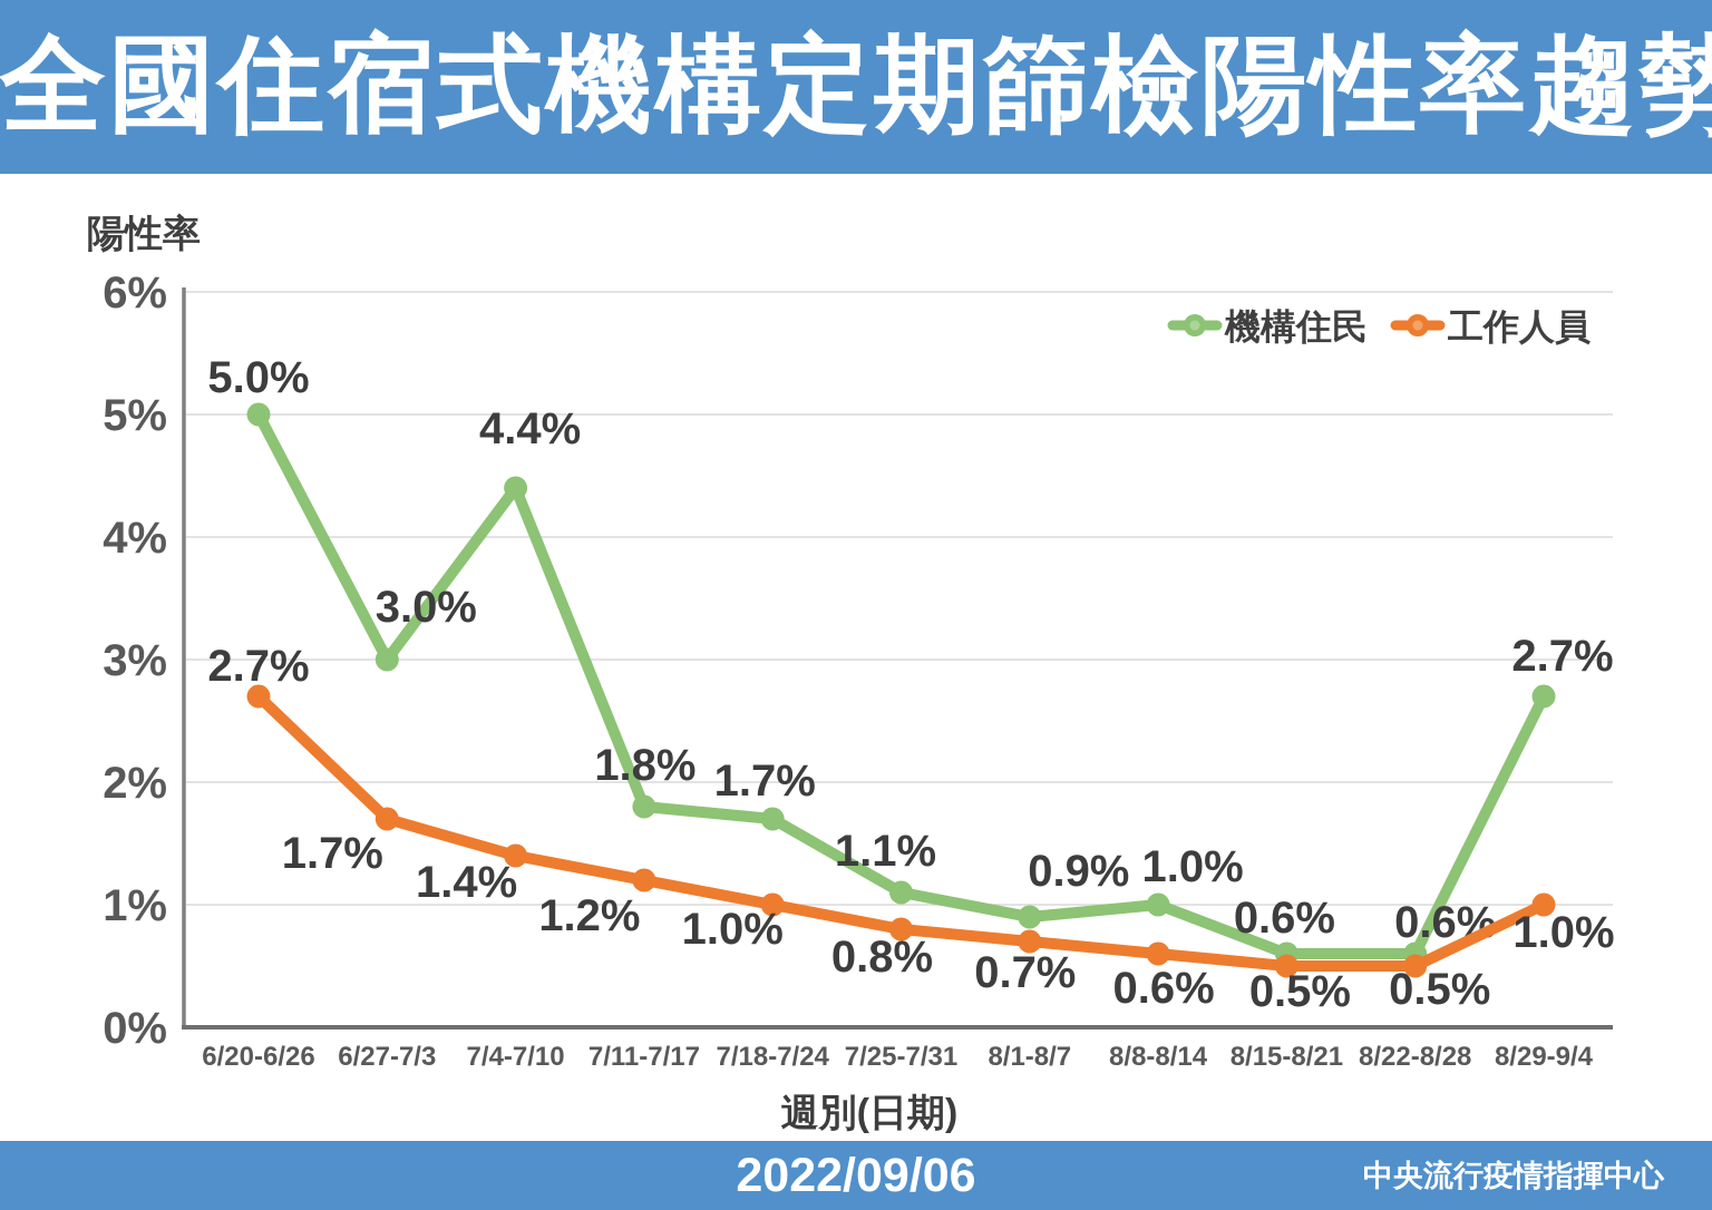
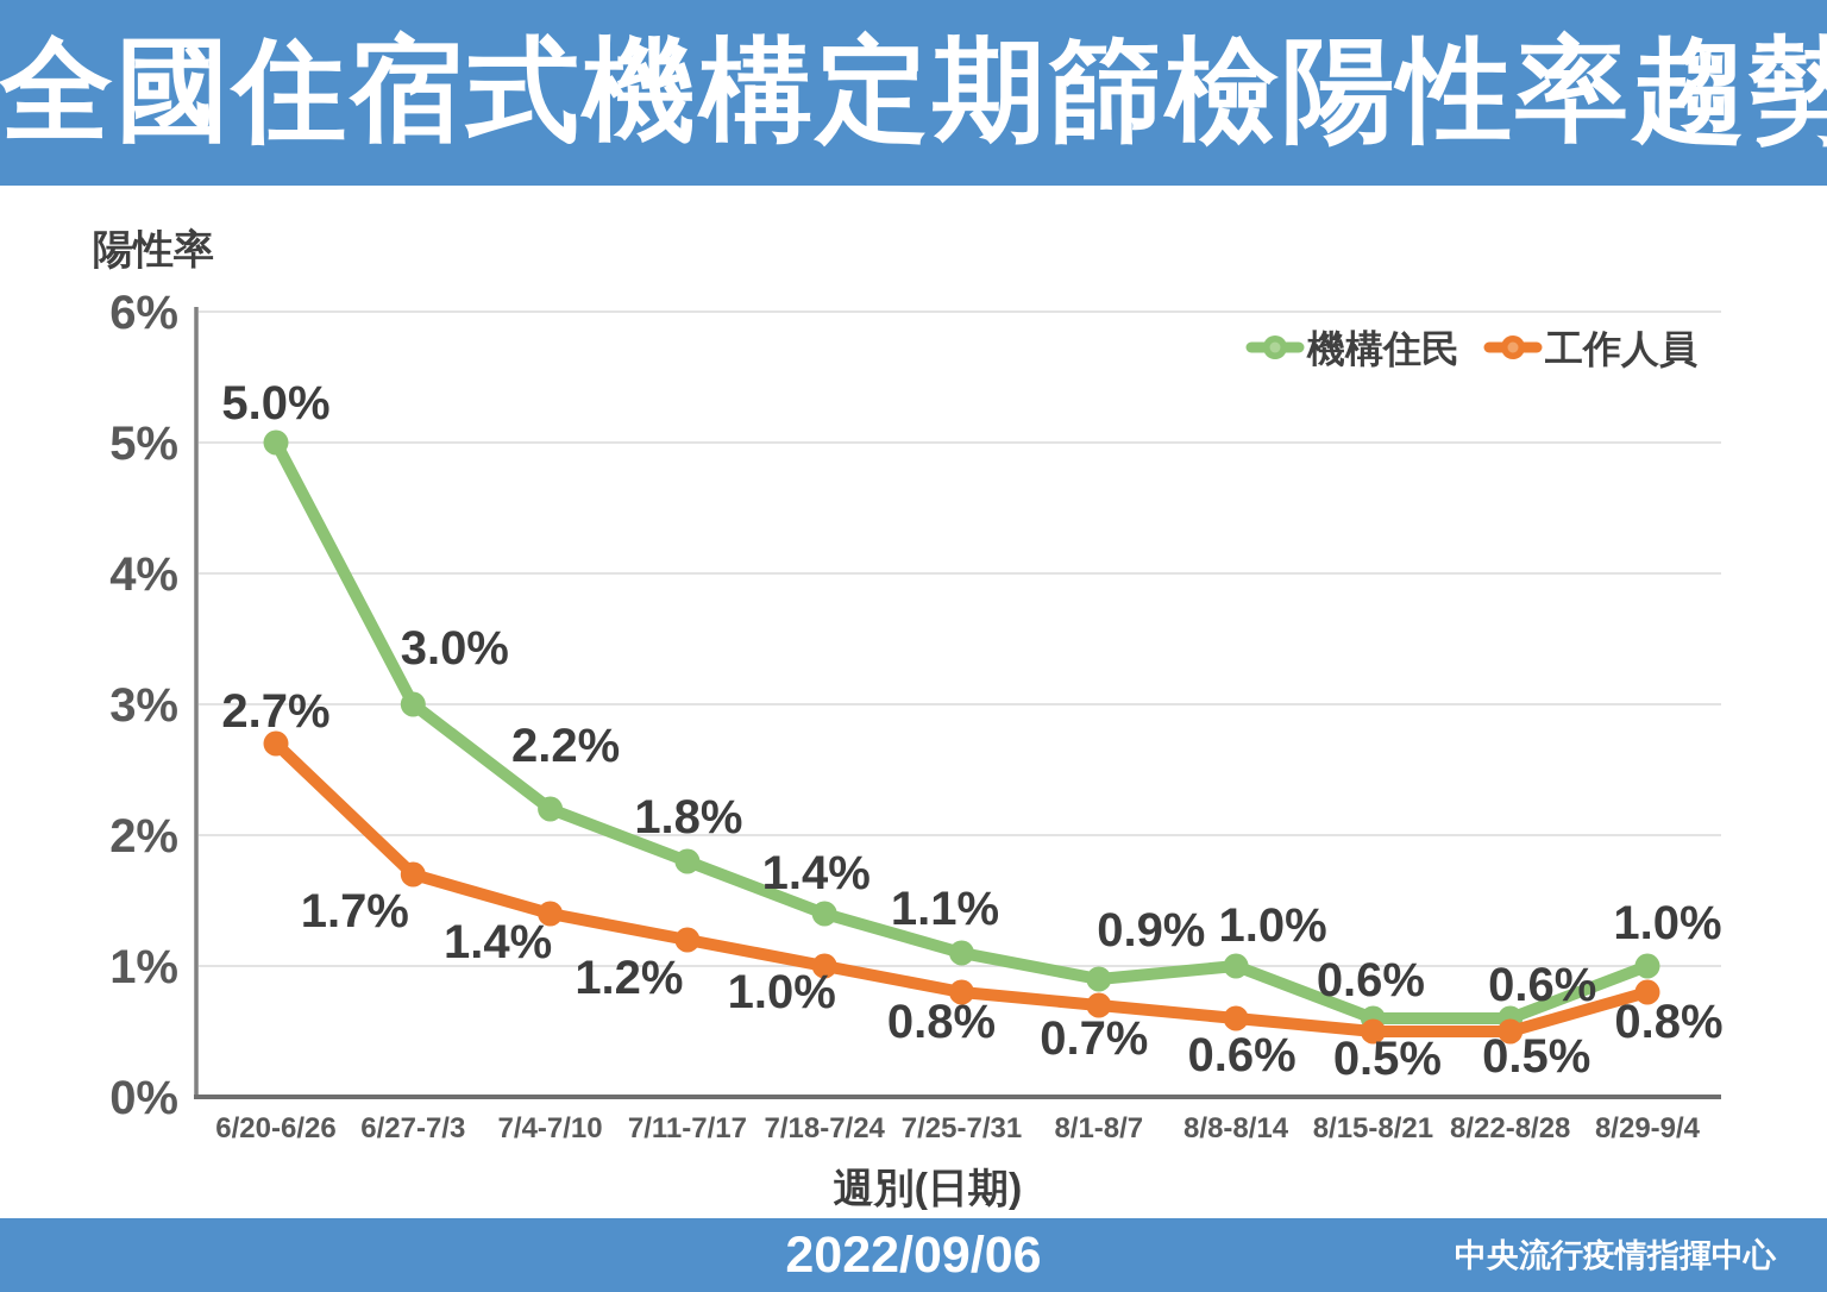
機構住民/7/4-7/10: 4.4% -> 2.2%
機構住民/7/18-7/24: 1.7% -> 1.4%
機構住民/8/29-9/4: 2.7% -> 1.0%
工作人員/8/29-9/4: 1.0% -> 0.8%
